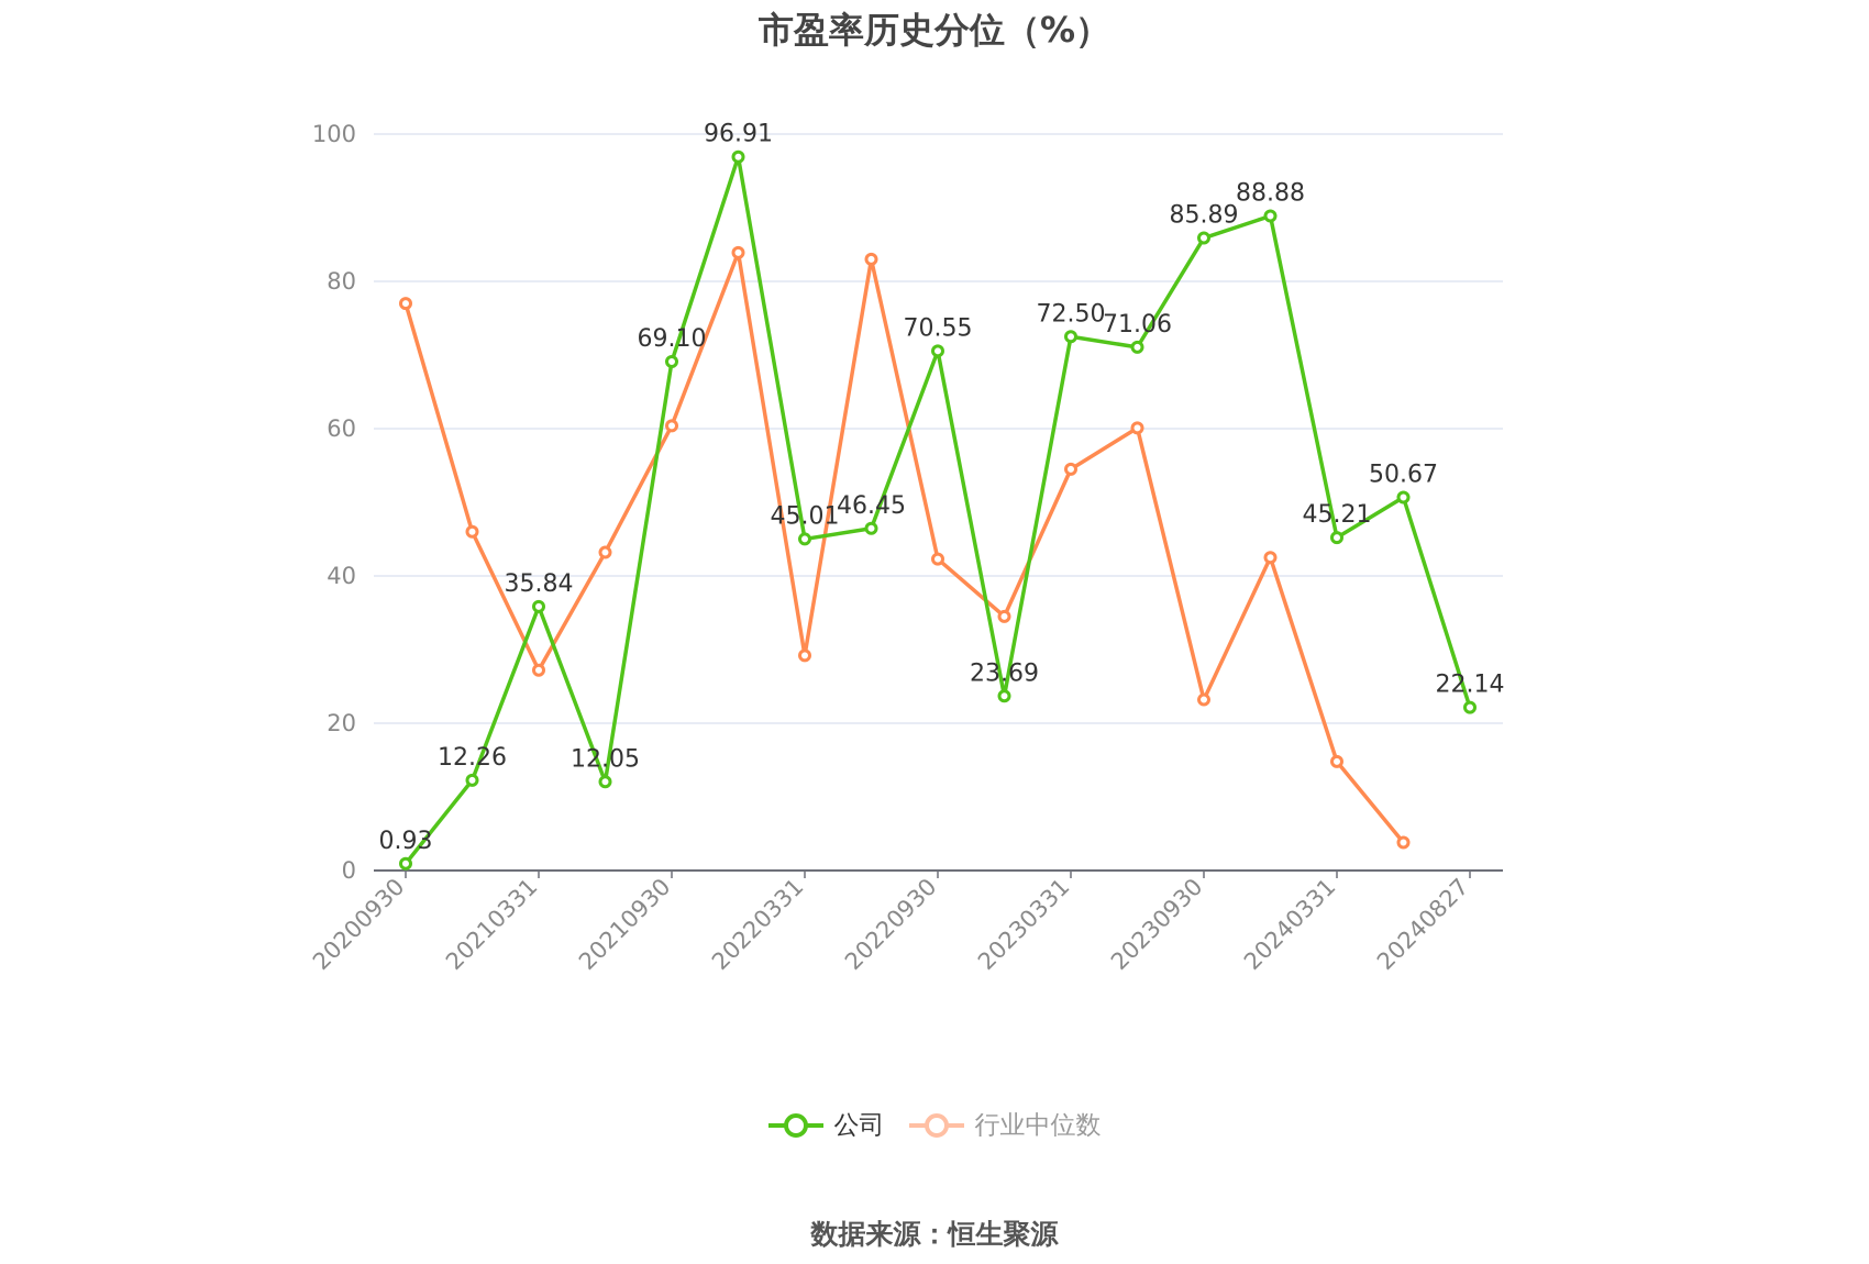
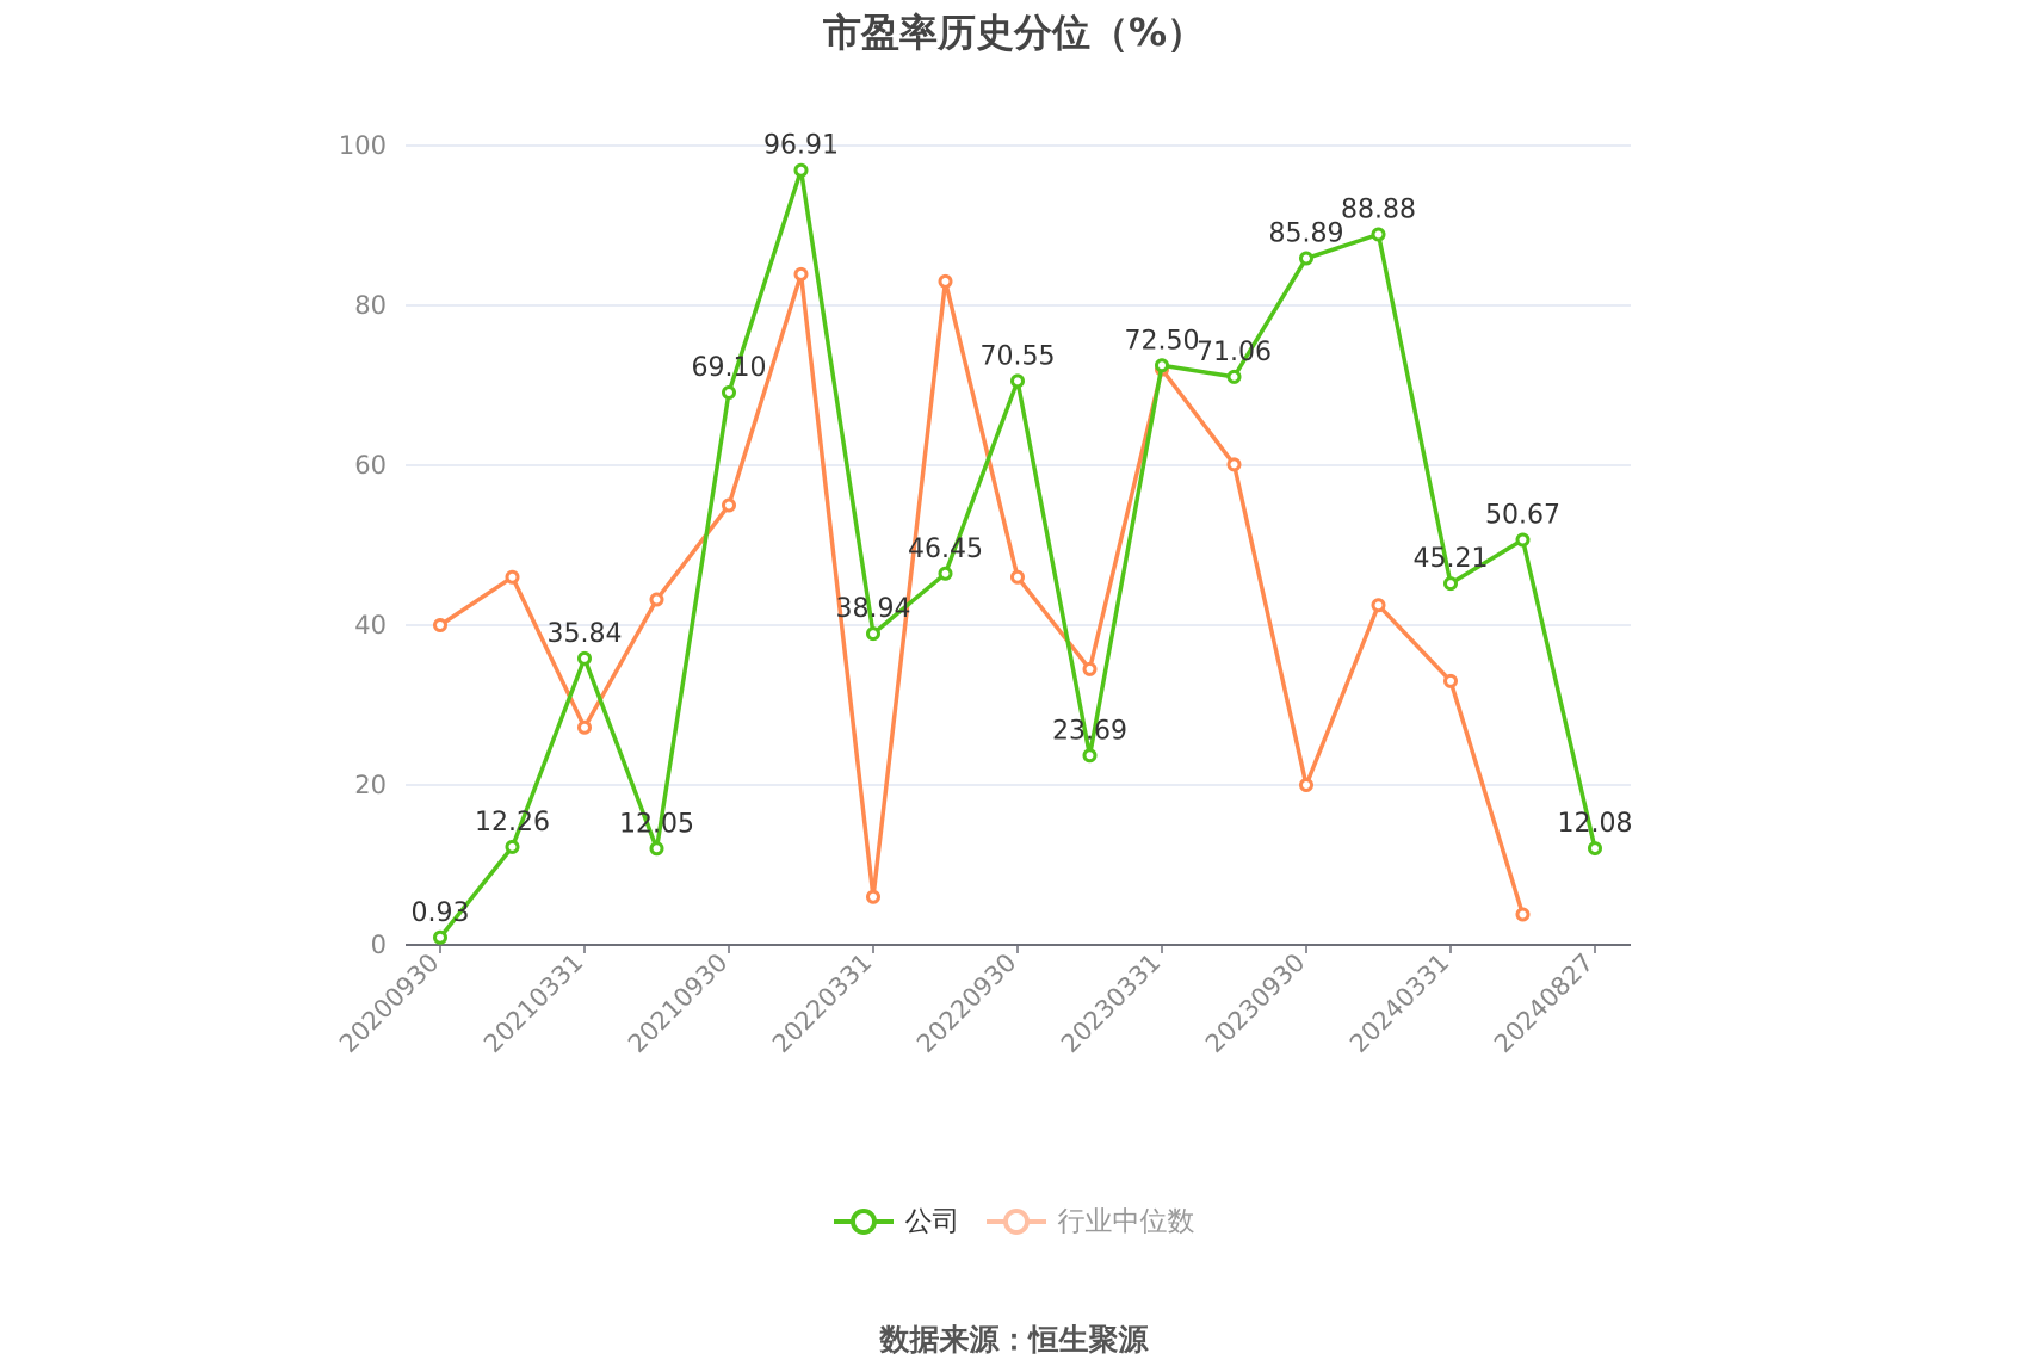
行业中位数/20200930: 77 -> 40
行业中位数/20210930: 60 -> 55
公司/20220331: 45.01 -> 38.94
行业中位数/20220331: 29 -> 6
行业中位数/20220930: 42 -> 46
行业中位数/20230331: 54 -> 72
行业中位数/20230930: 23 -> 20
行业中位数/20240331: 15 -> 33
公司/20240827: 22.14 -> 12.08
